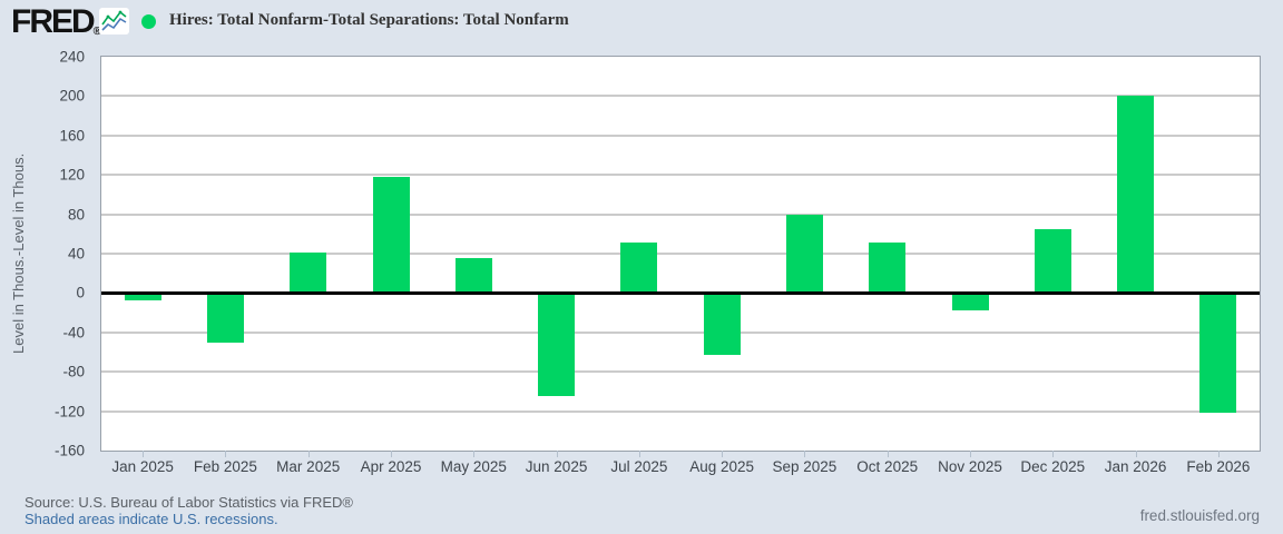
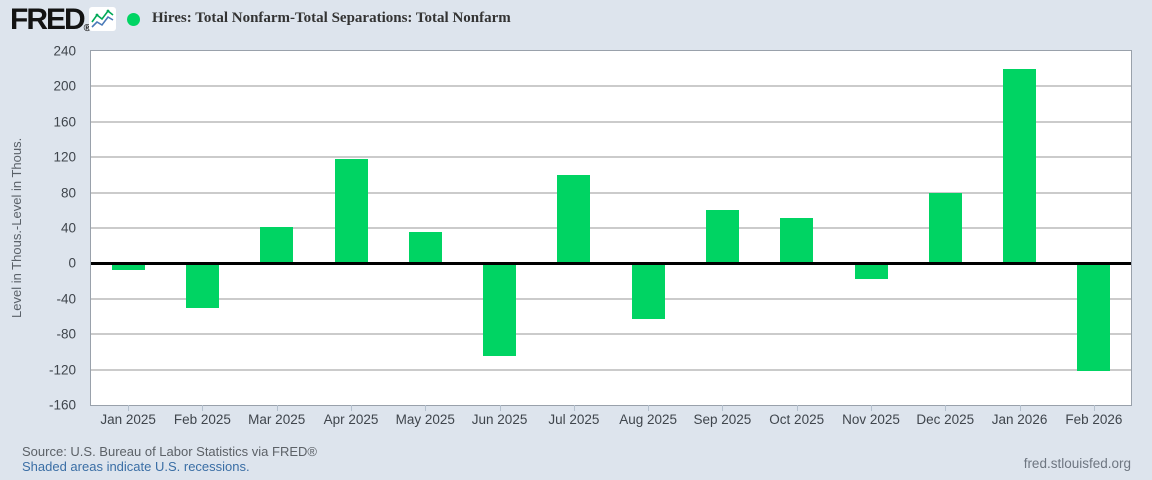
Jul 2025: 50 -> 100
Sep 2025: 80 -> 60
Dec 2025: 60 -> 80
Jan 2026: 200 -> 220
